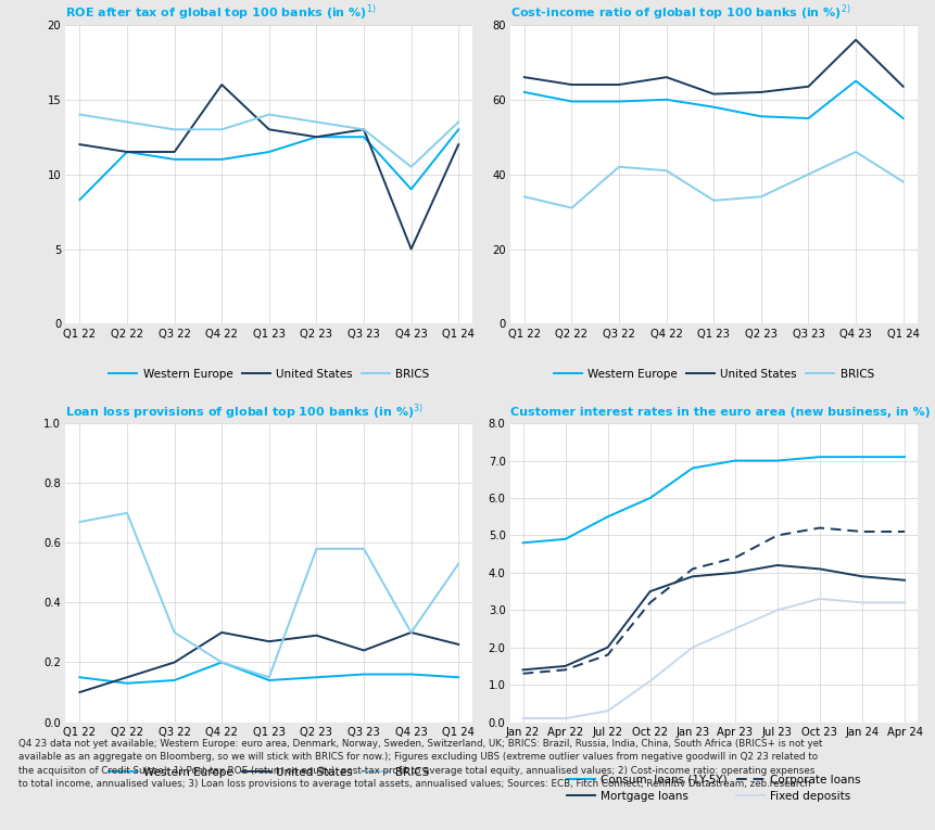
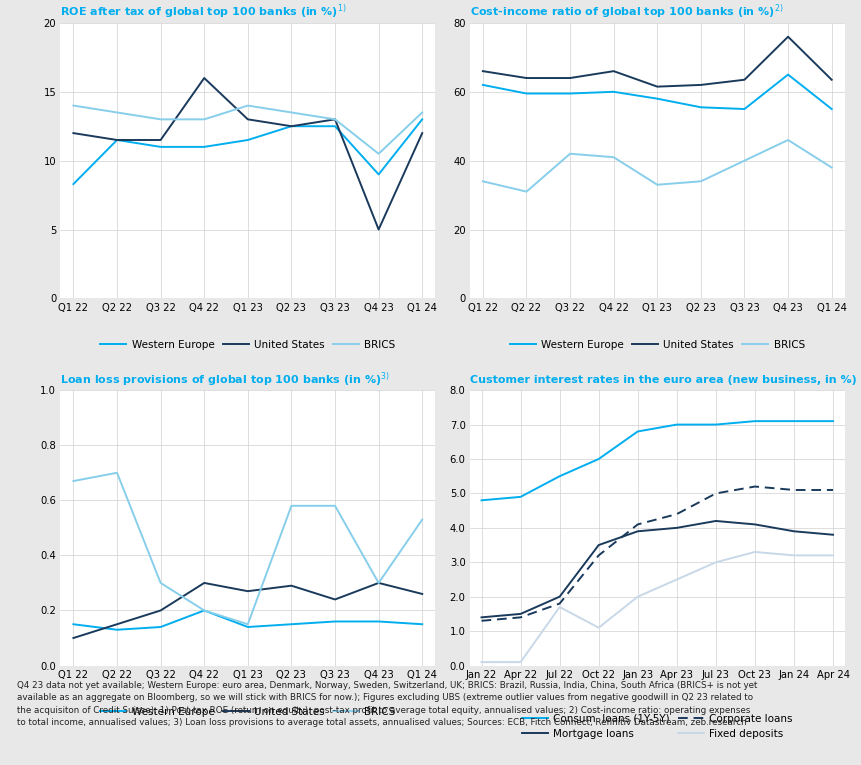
Fixed deposits/Jul 22: 0.3 -> 1.7
